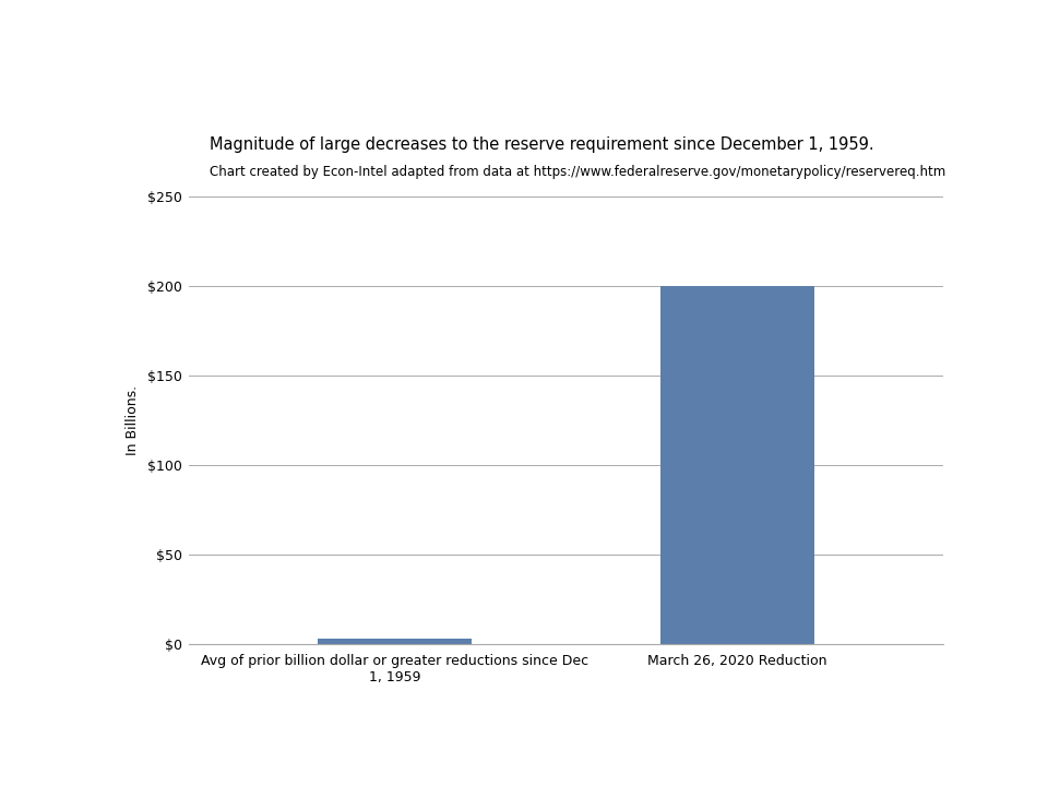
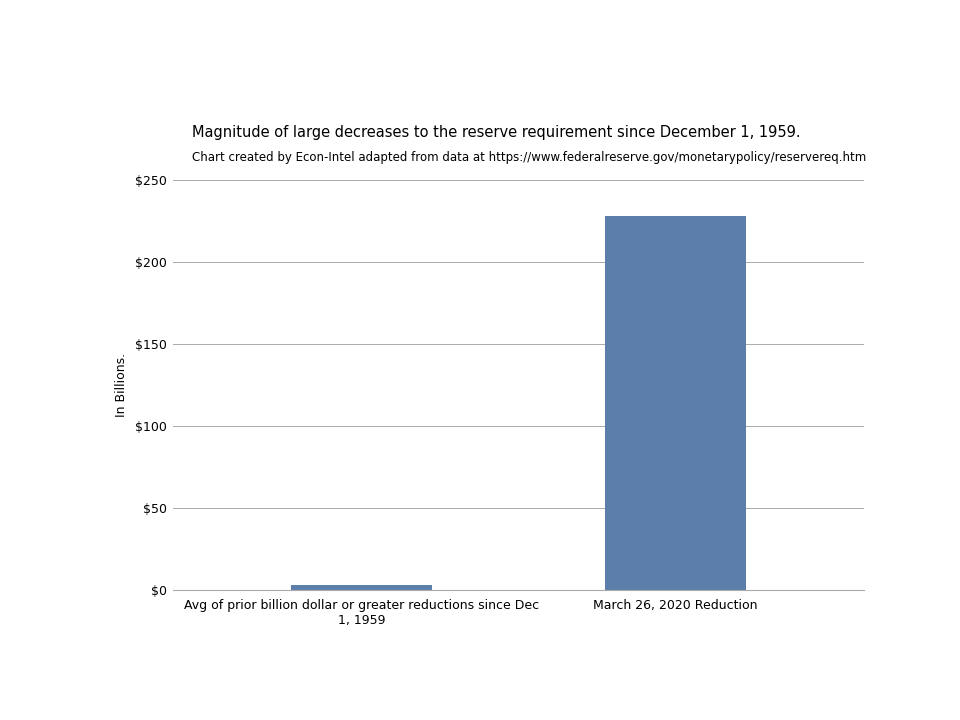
March 26, 2020 Reduction: $200 -> $228
